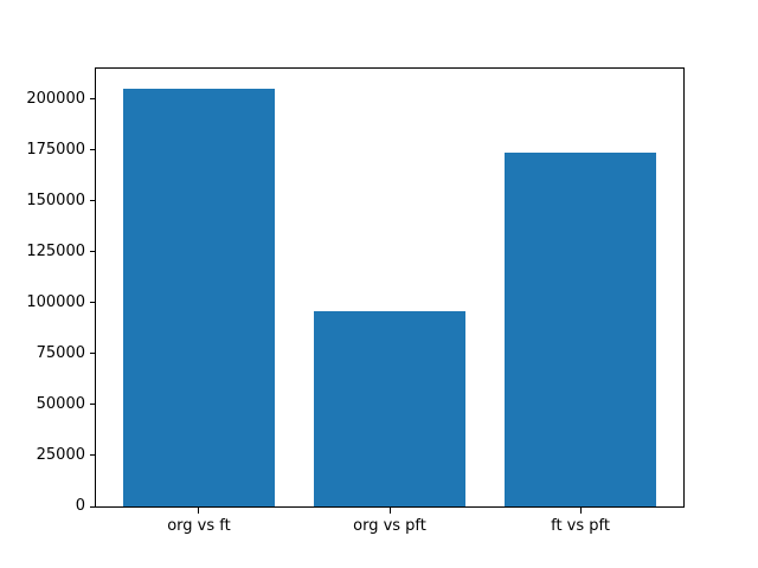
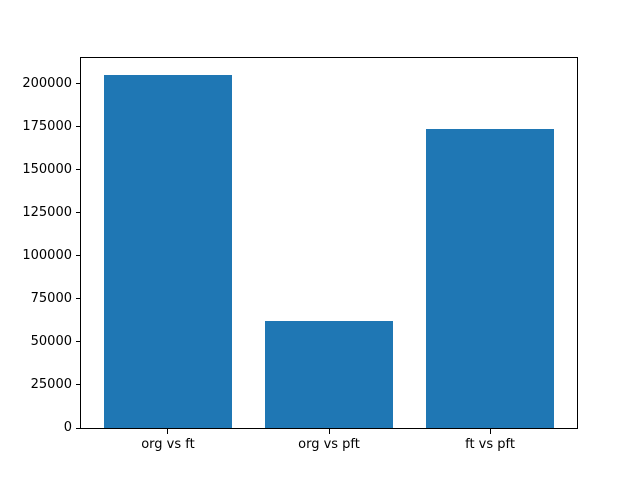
org vs pft: 96000 -> 62000
